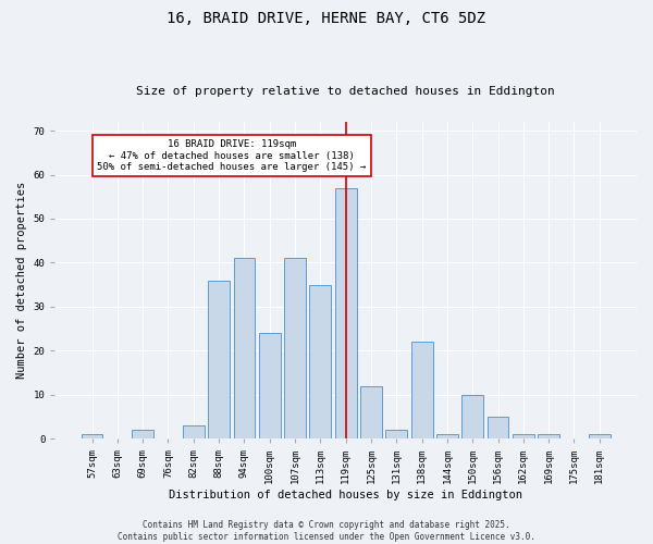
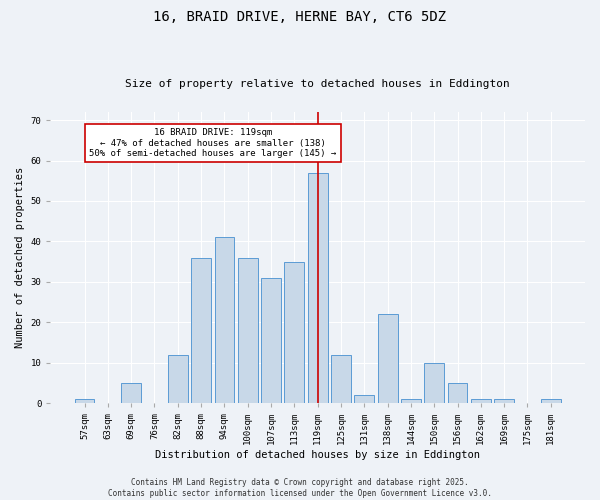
69sqm: 2 -> 5
82sqm: 3 -> 12
100sqm: 24 -> 36
107sqm: 41 -> 31
